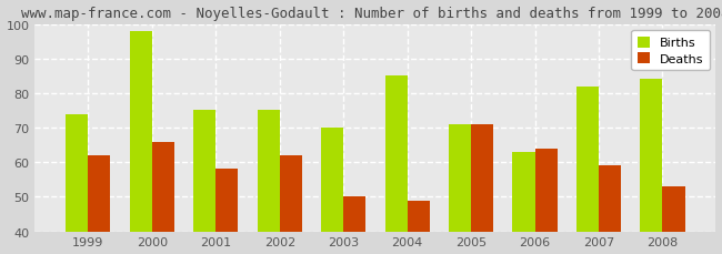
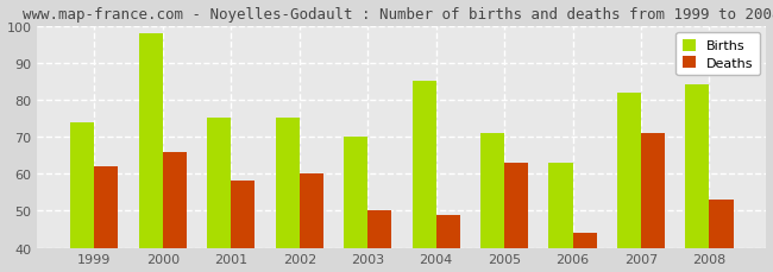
Deaths/2002: 62 -> 60
Deaths/2005: 71 -> 63
Deaths/2006: 64 -> 44
Deaths/2007: 59 -> 71
